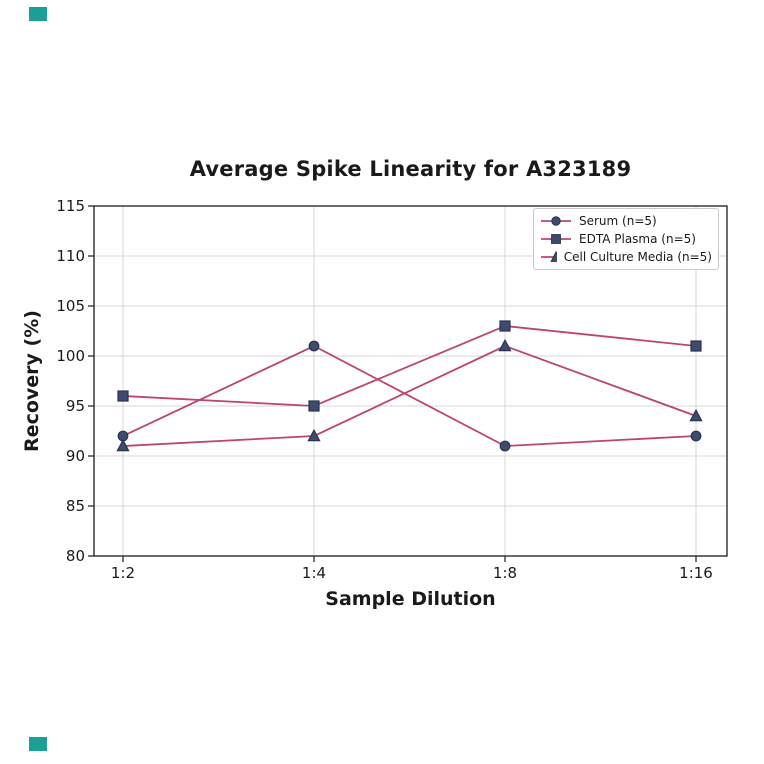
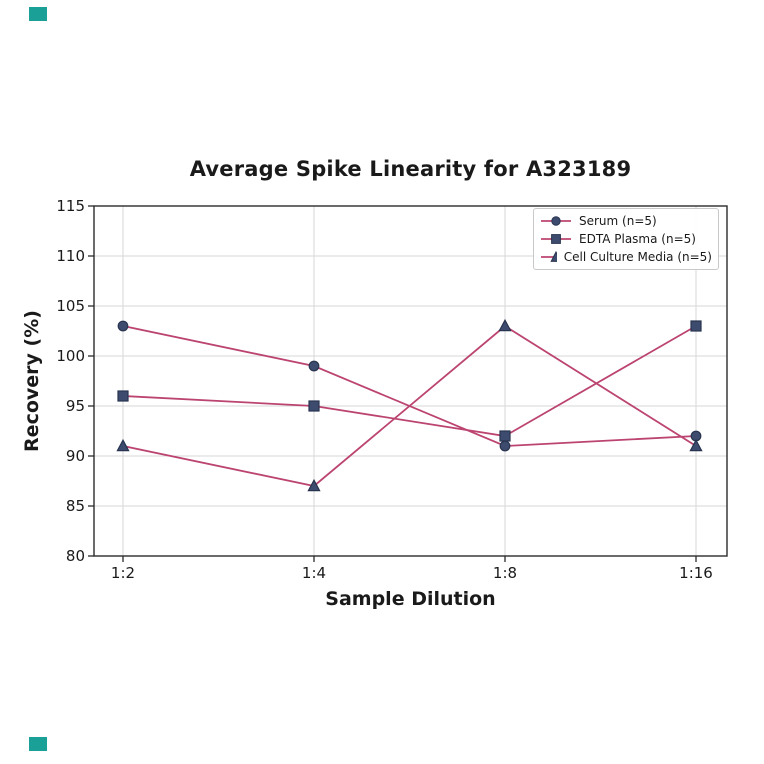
Serum (n=5)/1:2: 92 -> 103
Serum (n=5)/1:4: 101 -> 99
Cell Culture Media (n=5)/1:4: 92 -> 87
EDTA Plasma (n=5)/1:8: 103 -> 92
Cell Culture Media (n=5)/1:8: 101 -> 103
EDTA Plasma (n=5)/1:16: 101 -> 103
Cell Culture Media (n=5)/1:16: 94 -> 91
